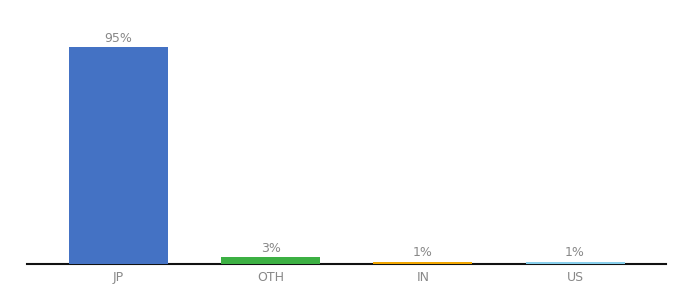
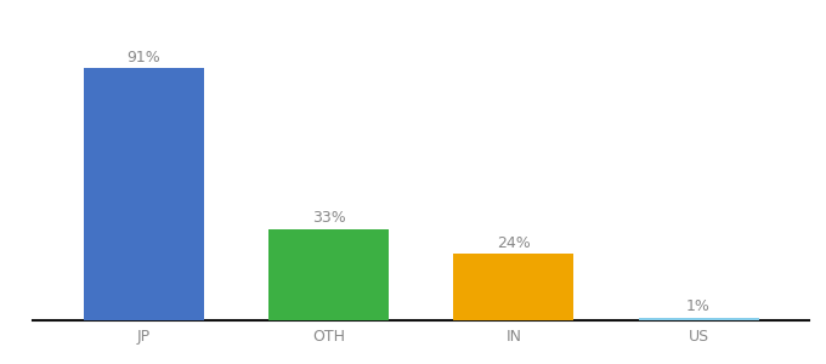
JP: 95% -> 91%
OTH: 3% -> 33%
IN: 1% -> 24%
